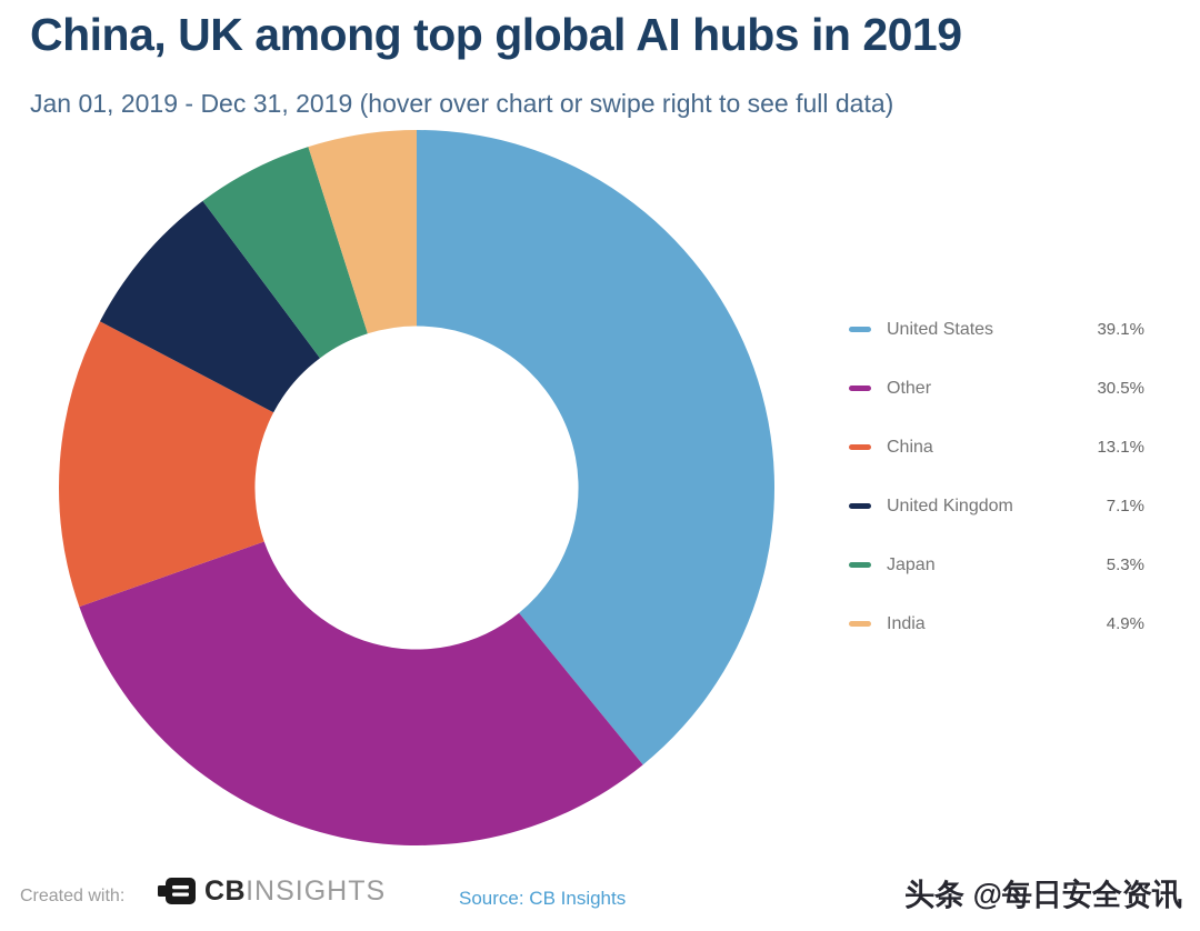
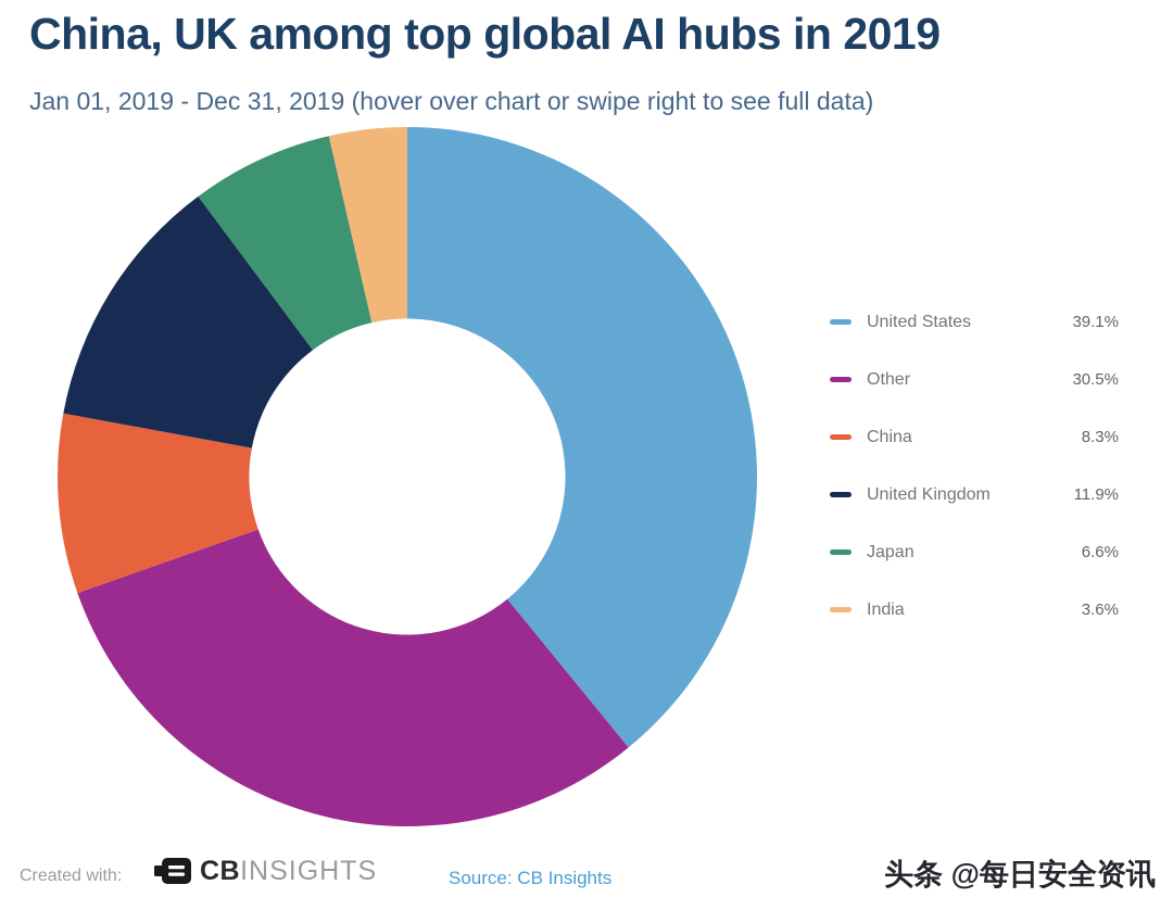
China: 13.1% -> 8.3%
United Kingdom: 7.1% -> 11.9%
Japan: 5.3% -> 6.6%
India: 4.9% -> 3.6%
